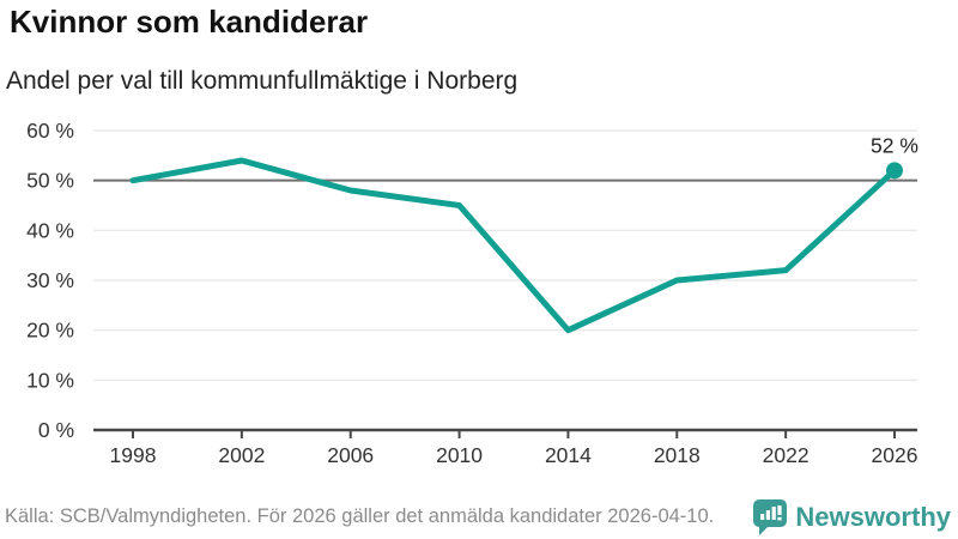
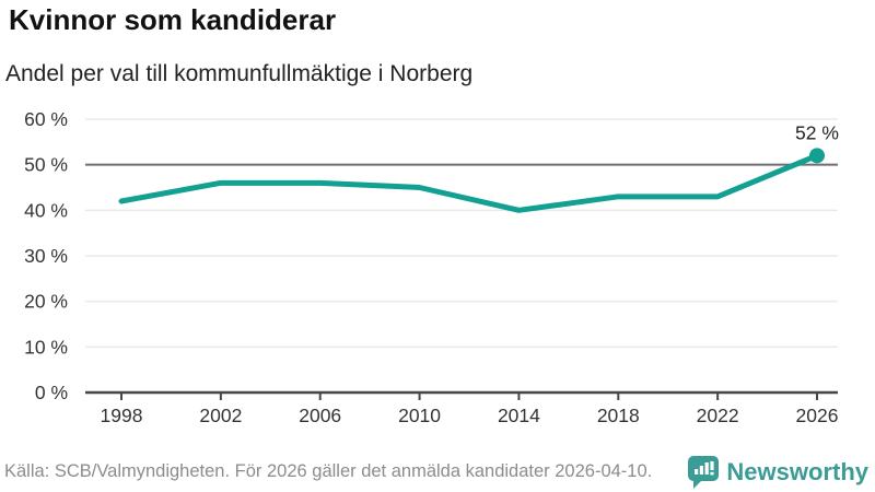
1998: 50% -> 42%
2002: 54% -> 46%
2006: 48% -> 46%
2014: 20% -> 40%
2018: 30% -> 43%
2022: 32% -> 43%
